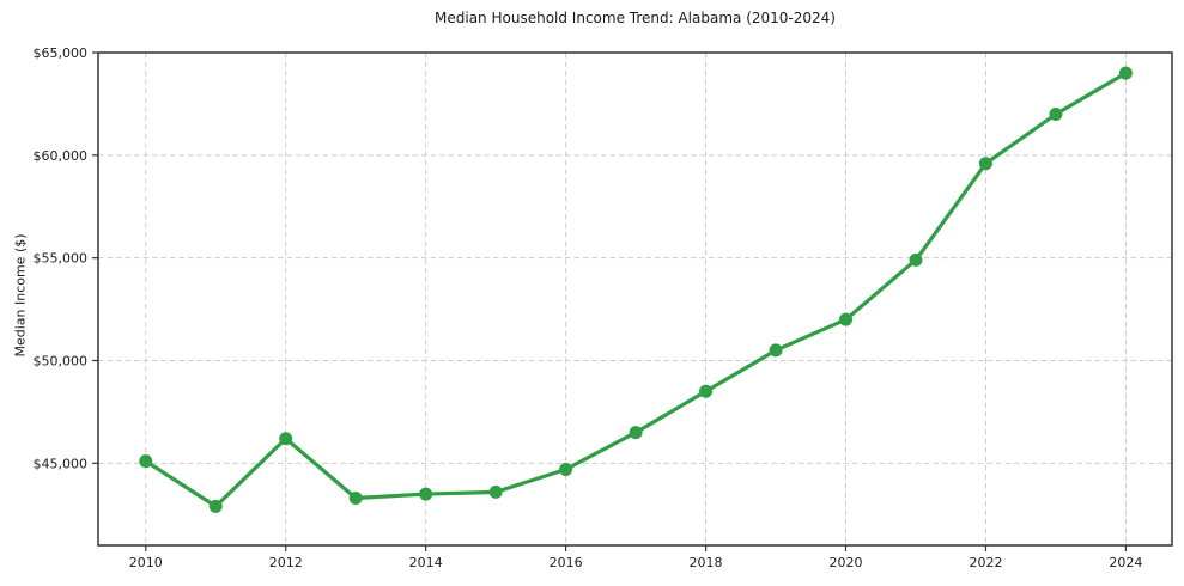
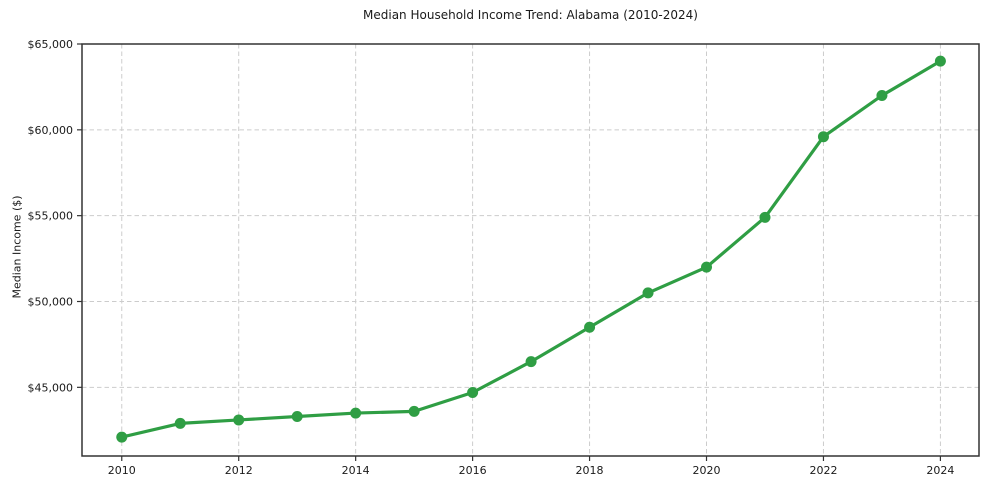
2010: $45100 -> $42100
2012: $46200 -> $43100
